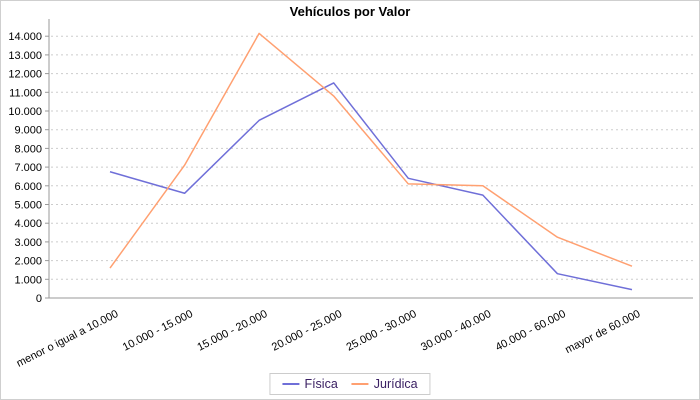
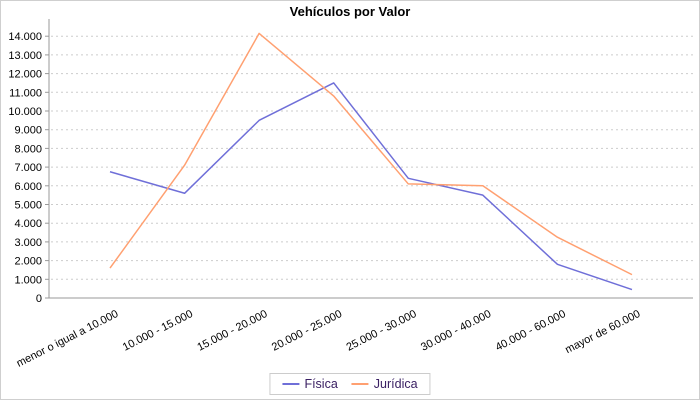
Física/40.000 - 60.000: 1300 -> 1800
Jurídica/mayor de 60.000: 1700 -> 1200
